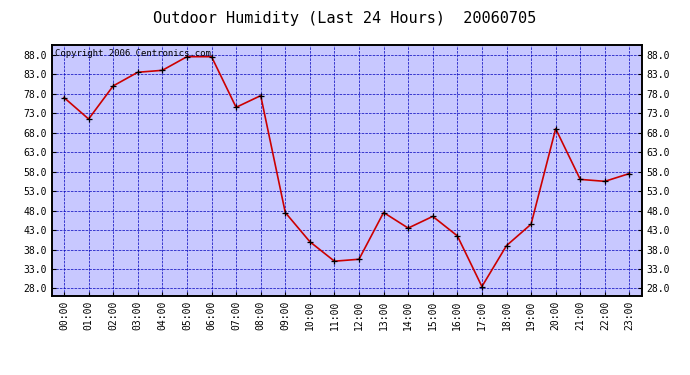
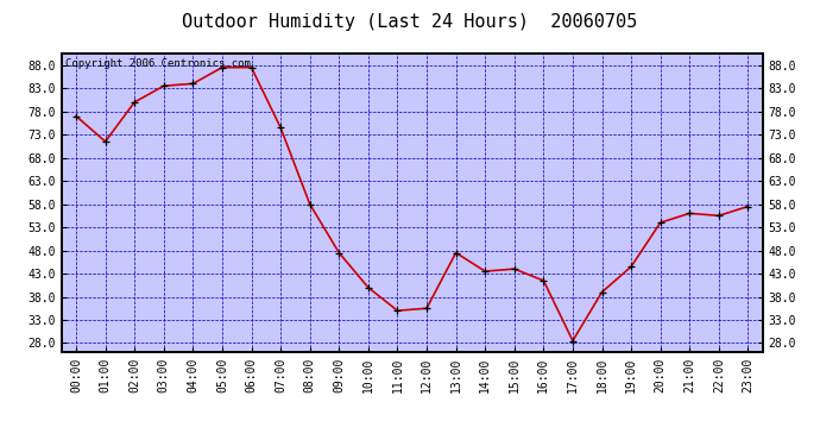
08:00: 77.5 -> 58.0
15:00: 46.5 -> 44.0
20:00: 69.0 -> 54.0
